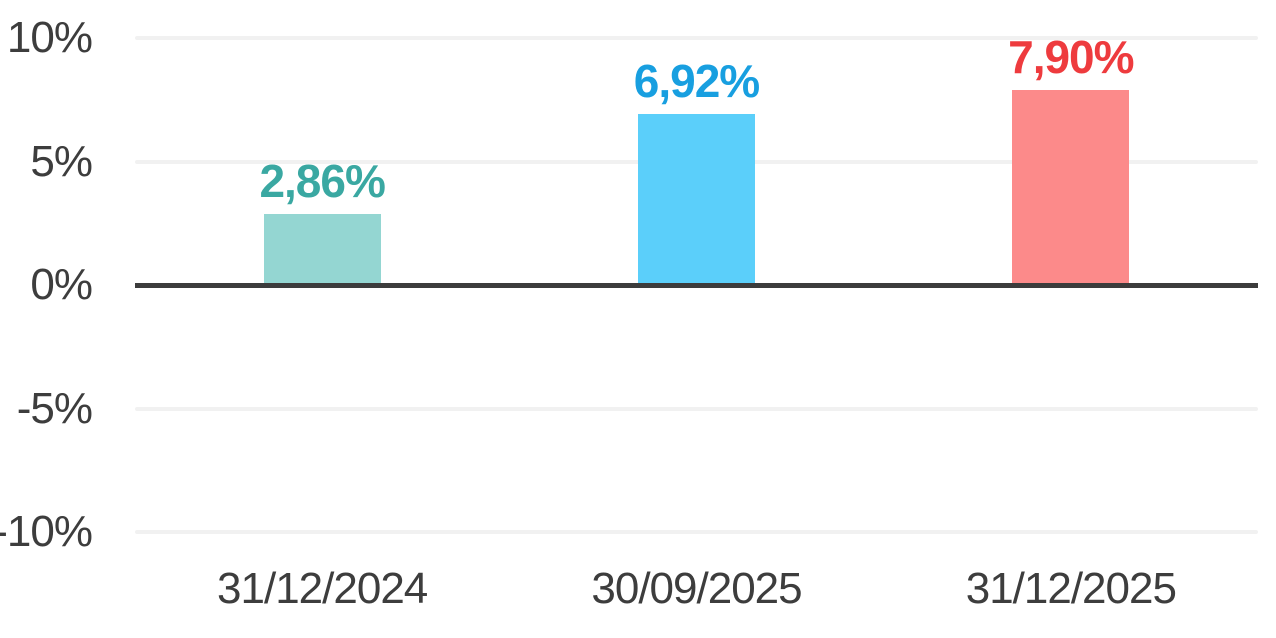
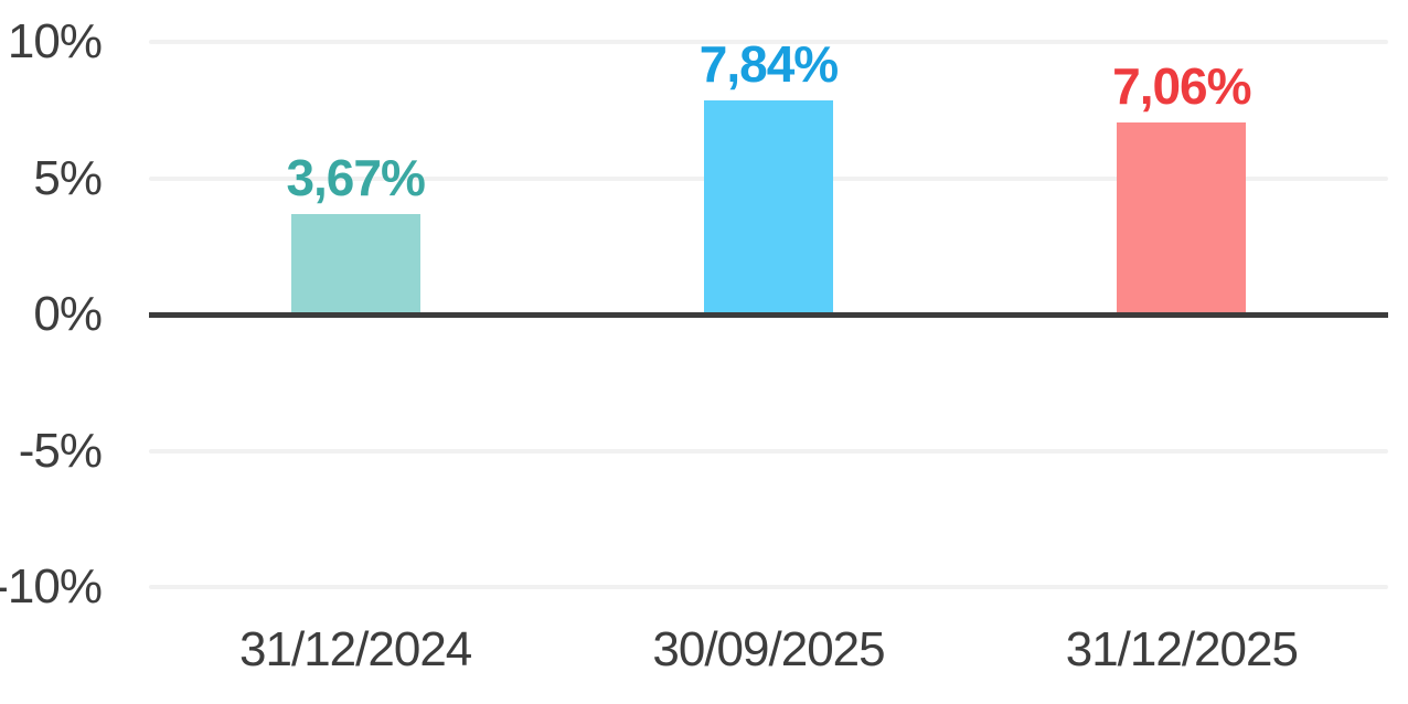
31/12/2024: 2,86% -> 3,67%
30/09/2025: 6,92% -> 7,84%
31/12/2025: 7,90% -> 7,06%
